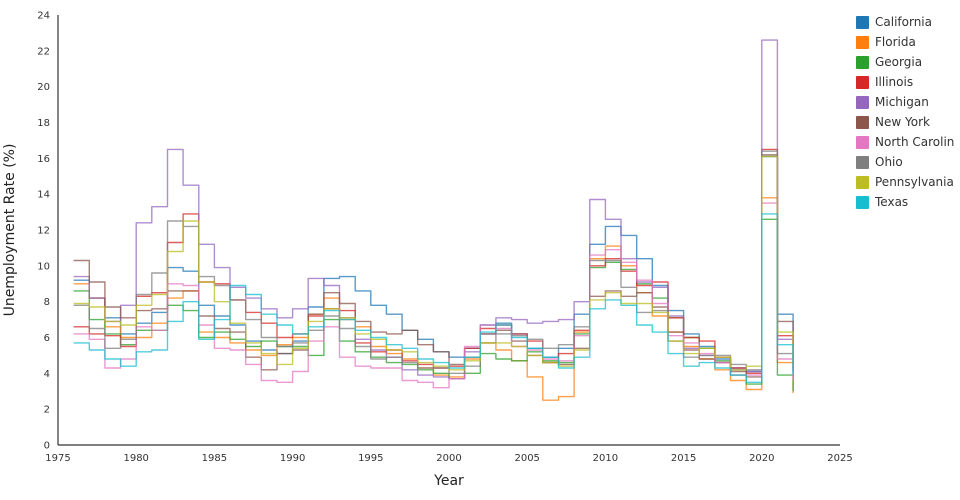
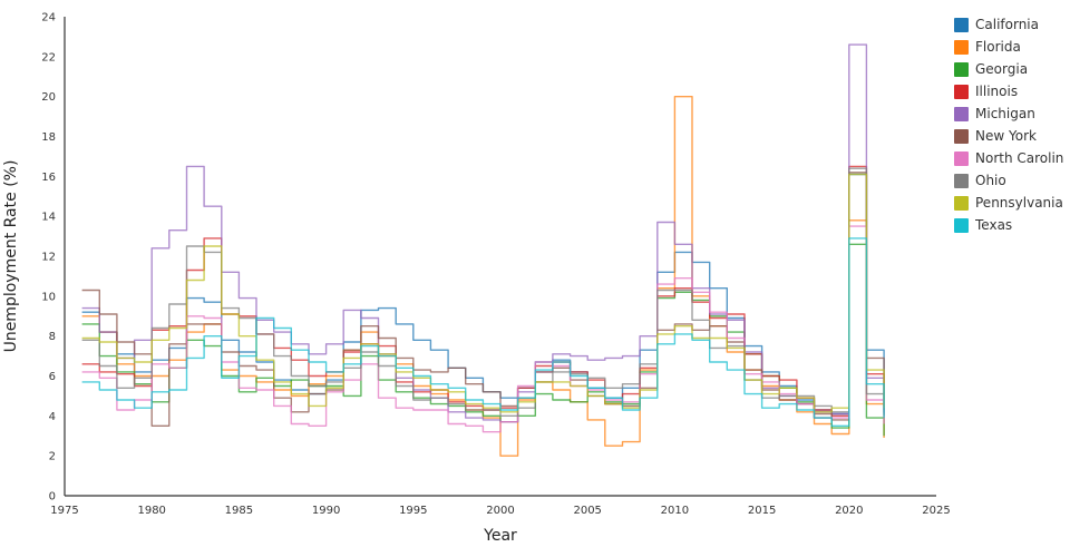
Georgia/1980: 6.4 -> 4.7
New York/1980: 7.5 -> 3.5
Georgia/1985: 6.3 -> 5.2
North Carolina/1990: 4.1 -> 5.2
Florida/2000: 3.8 -> 2.0
Florida/2010: 11.1 -> 20.0
